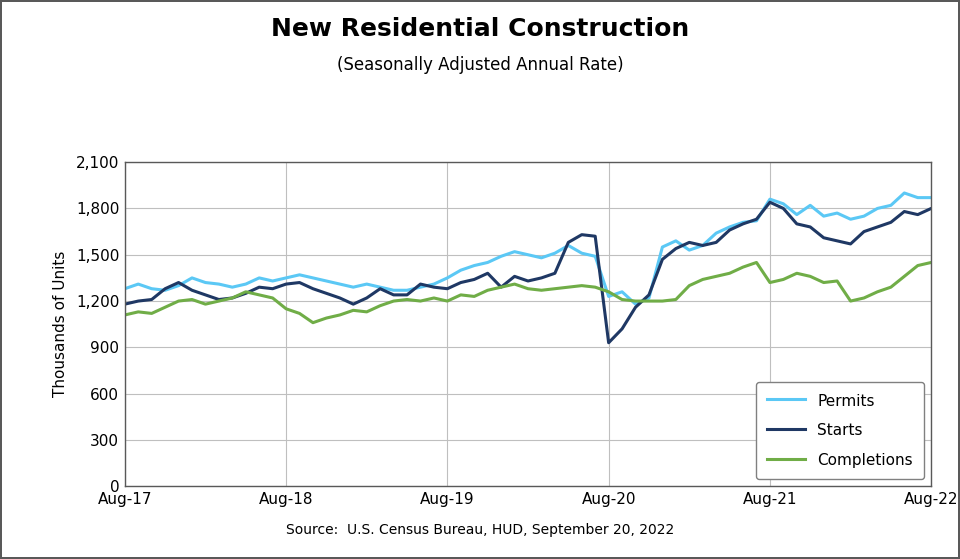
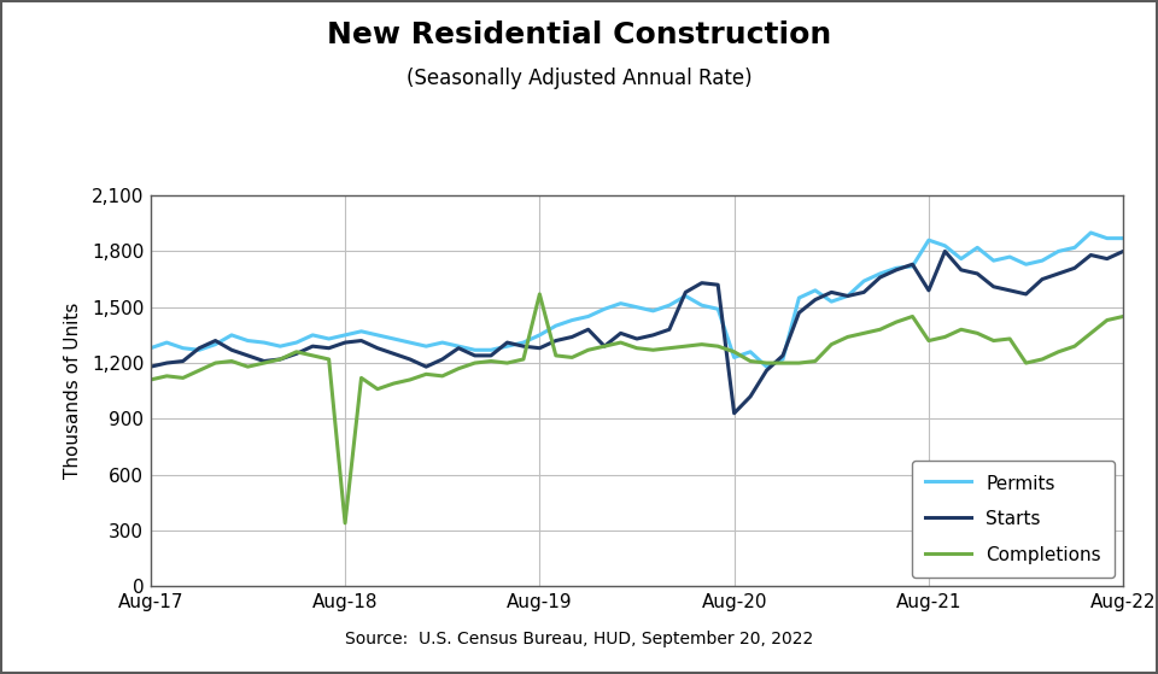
Completions/Aug-18: 1,150 -> 340
Completions/Aug-19: 1,200 -> 1,570
Starts/Aug-21: 1,840 -> 1,590
